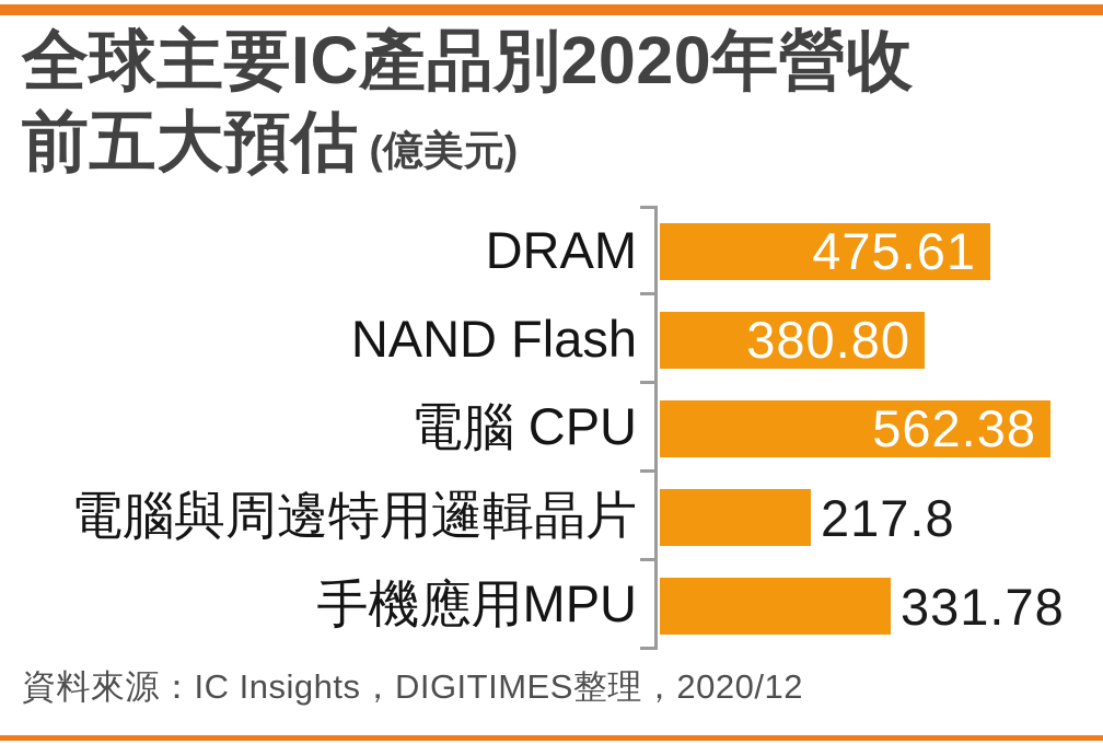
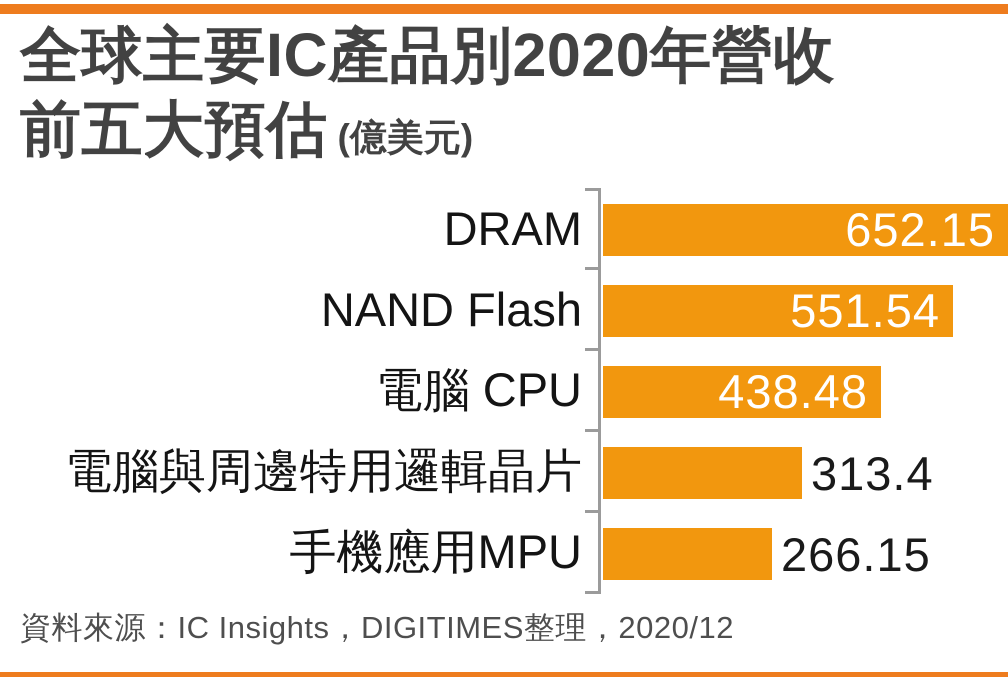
DRAM: 475.61 -> 652.15
NAND Flash: 380.80 -> 551.54
電腦 CPU: 562.38 -> 438.48
電腦與周邊特用邏輯晶片: 217.8 -> 313.4
手機應用MPU: 331.78 -> 266.15
